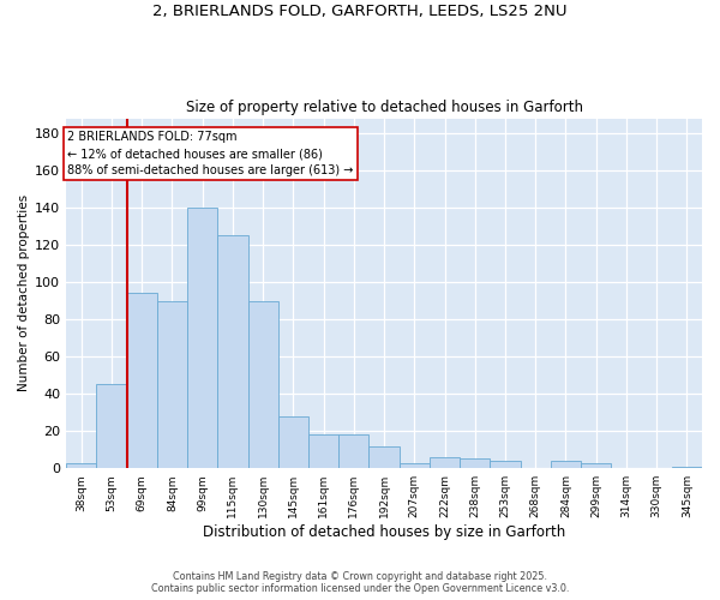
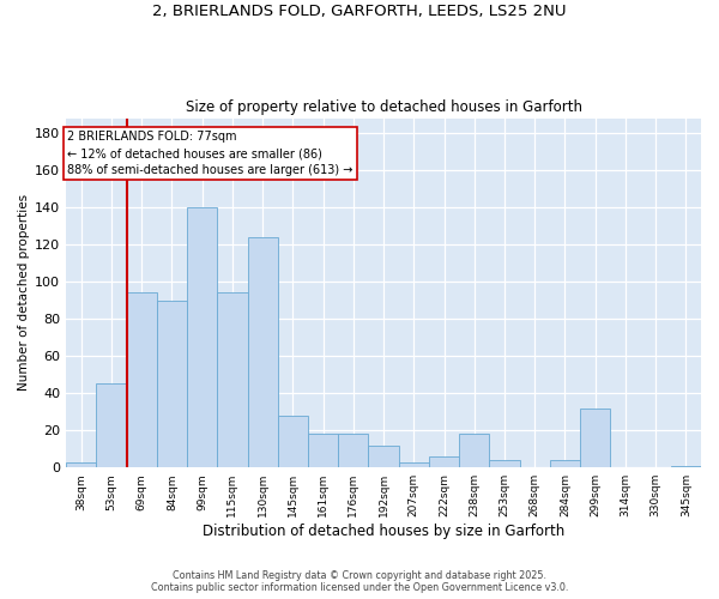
115sqm: 125 -> 94
130sqm: 90 -> 124
238sqm: 5 -> 18
299sqm: 3 -> 32
